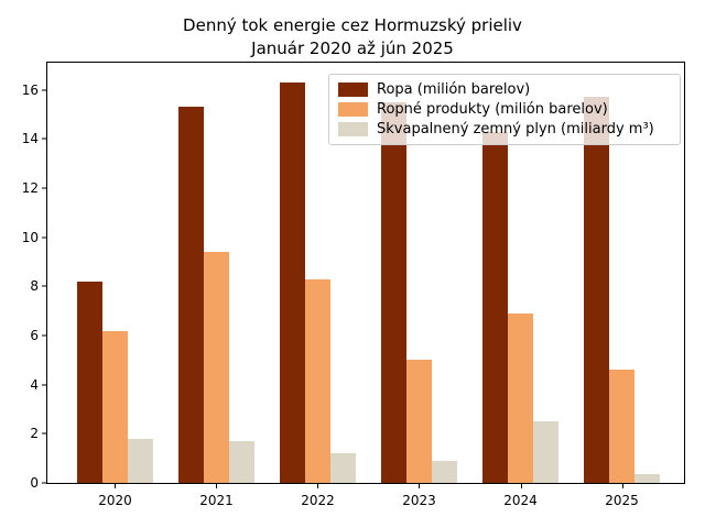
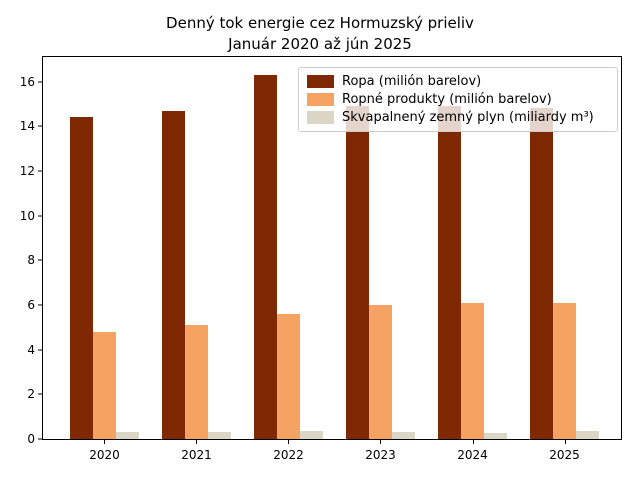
Ropa (milión barelov)/2020: 8.2 -> 14.4
Ropné produkty (milión barelov)/2020: 6.2 -> 4.8
Skvapalnený zemný plyn (miliardy m³)/2020: 1.8 -> 0.3
Ropa (milión barelov)/2021: 15.3 -> 14.7
Ropné produkty (milión barelov)/2021: 9.4 -> 5.1
Skvapalnený zemný plyn (miliardy m³)/2021: 1.7 -> 0.3
Ropné produkty (milión barelov)/2022: 8.3 -> 5.6
Skvapalnený zemný plyn (miliardy m³)/2022: 1.2 -> 0.3
Ropa (milión barelov)/2023: 15.5 -> 14.9
Ropné produkty (milión barelov)/2023: 5.0 -> 6.0
Skvapalnený zemný plyn (miliardy m³)/2023: 0.9 -> 0.3
Ropa (milión barelov)/2024: 14.3 -> 14.9
Ropné produkty (milión barelov)/2024: 6.9 -> 6.1
Skvapalnený zemný plyn (miliardy m³)/2024: 2.5 -> 0.3
Ropa (milión barelov)/2025: 15.7 -> 14.8
Ropné produkty (milión barelov)/2025: 4.6 -> 6.1
